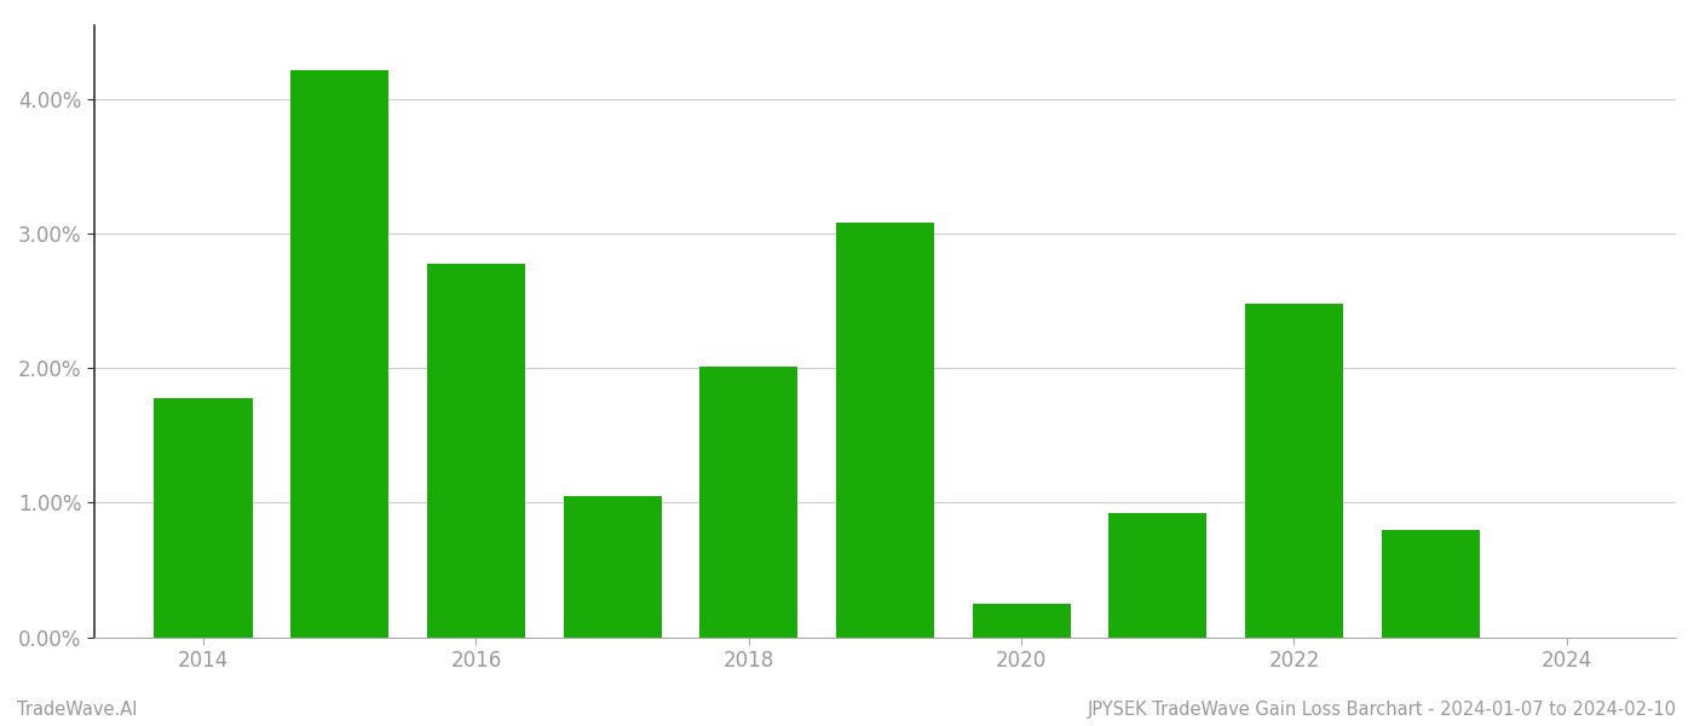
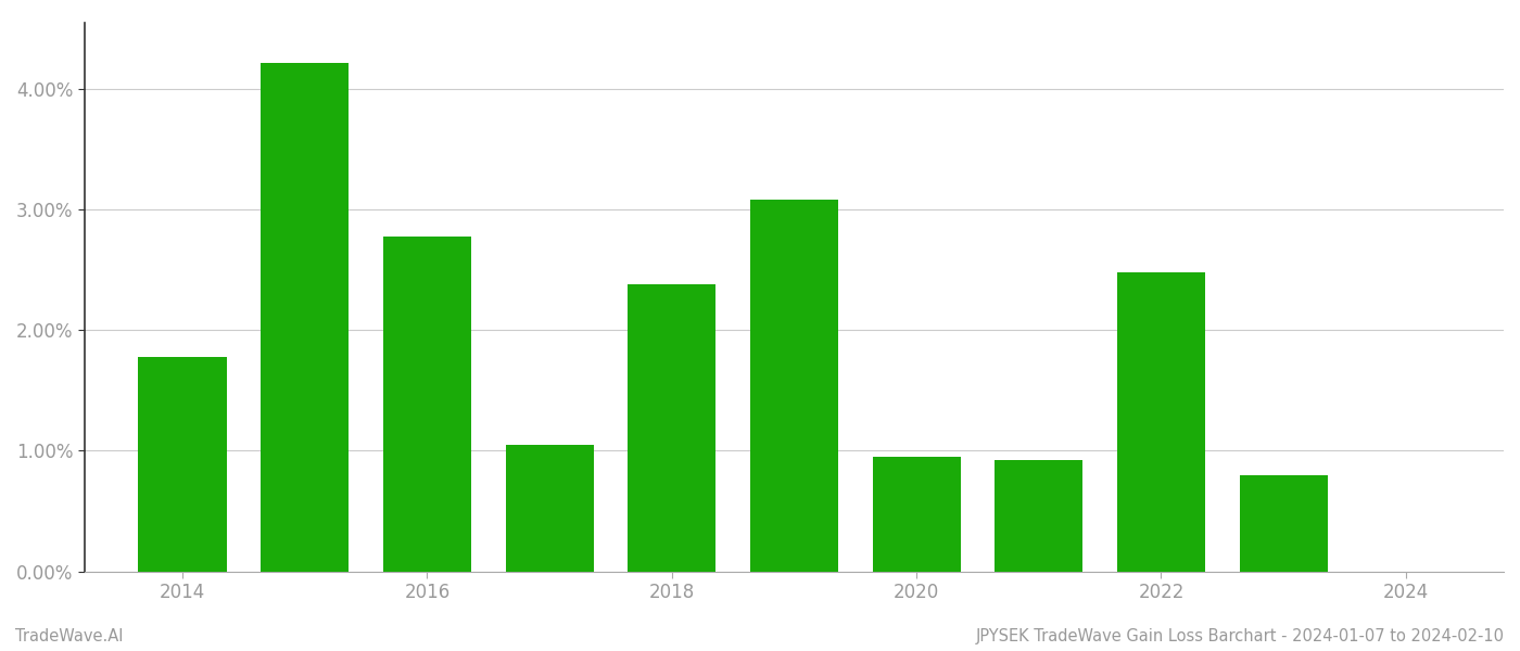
2018: 2.01% -> 2.38%
2020: 0.25% -> 0.95%
